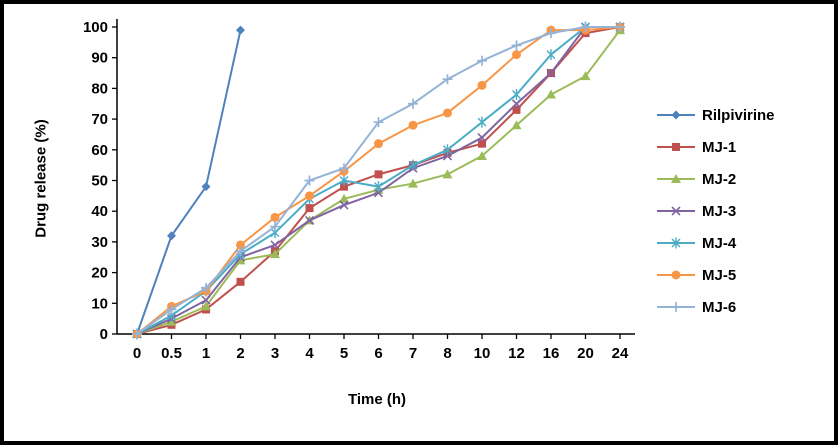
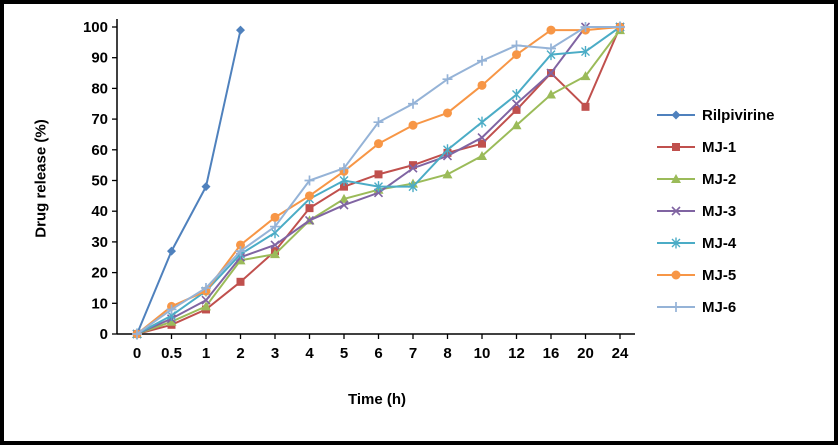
Rilpivirine/0.5: 32 -> 27
MJ-4/7: 55 -> 48
MJ-6/16: 98 -> 93
MJ-1/20: 98 -> 74
MJ-4/20: 100 -> 92
